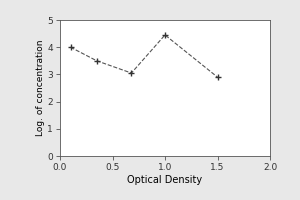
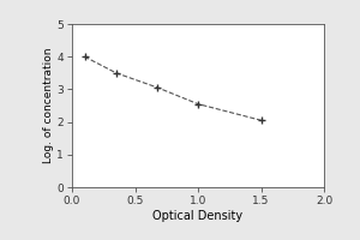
1.0: 4.45 -> 2.55
1.5: 2.90 -> 2.05
